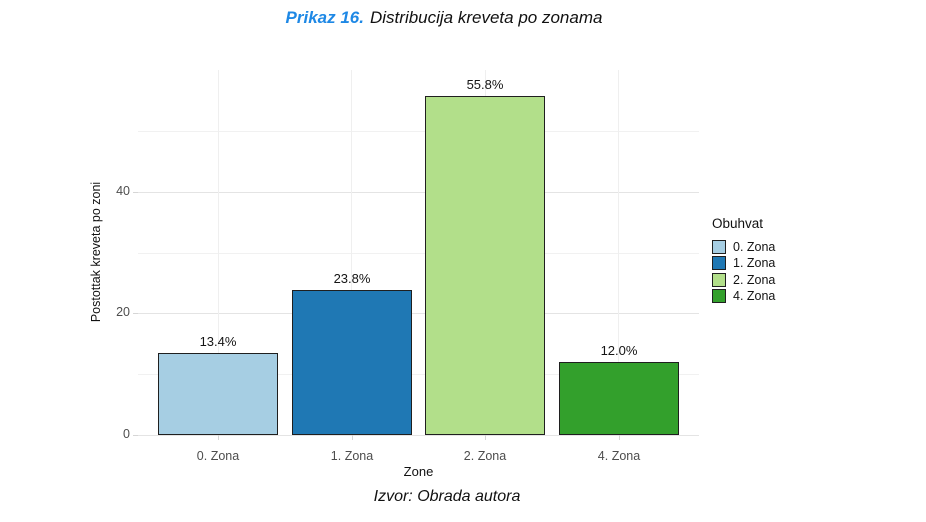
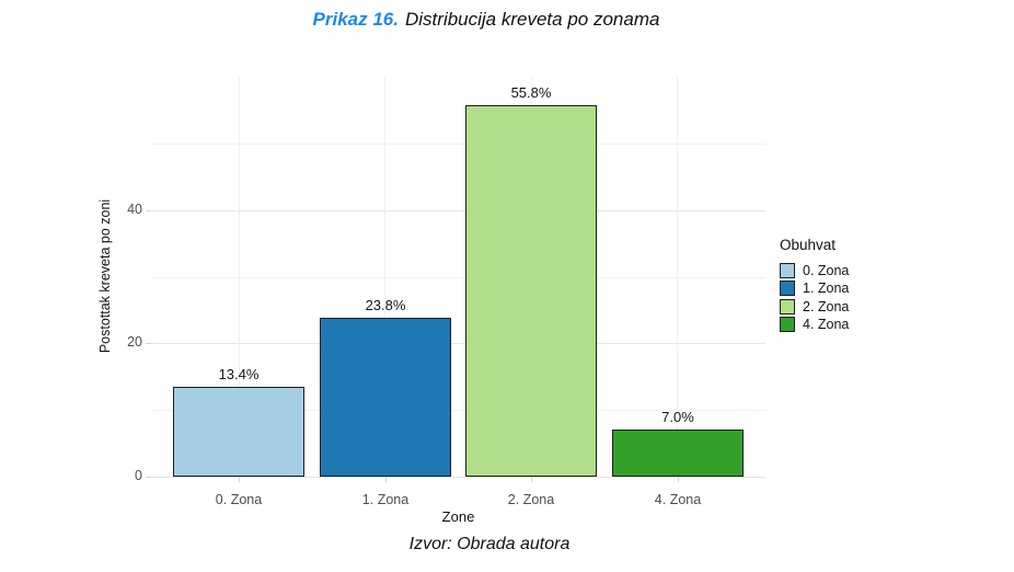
4. Zona: 12.0% -> 7.0%
